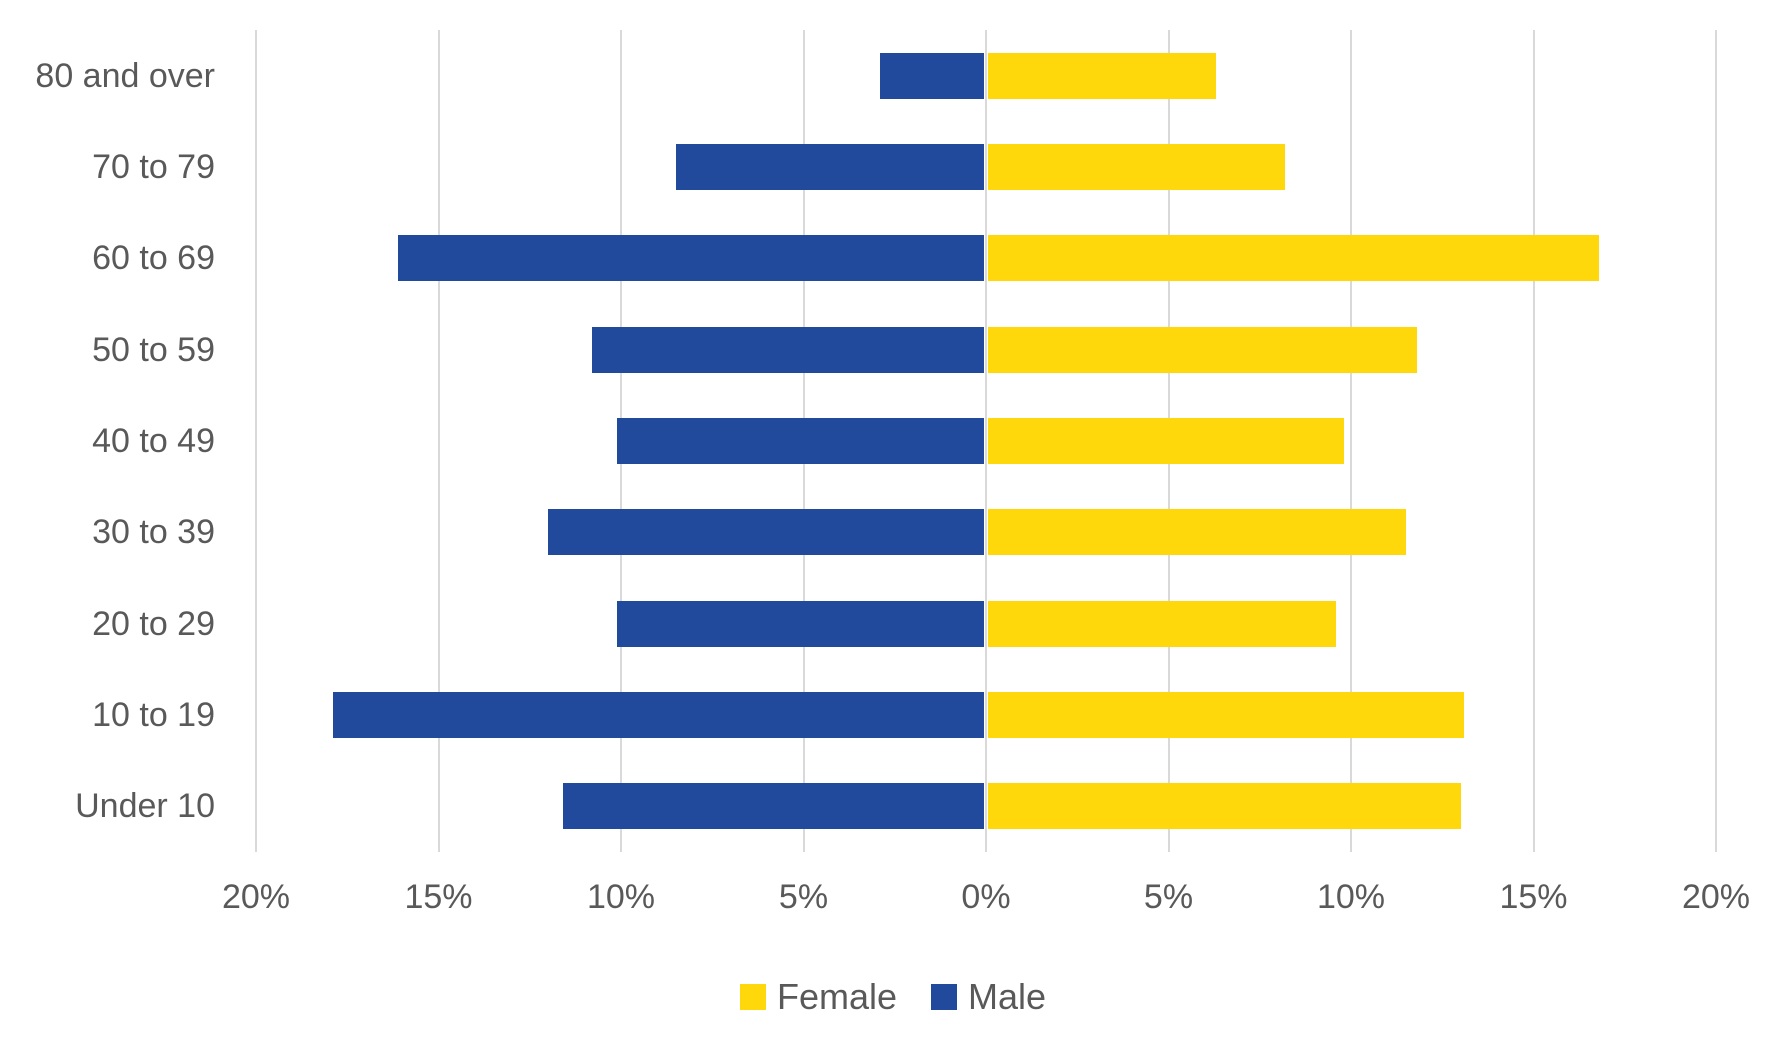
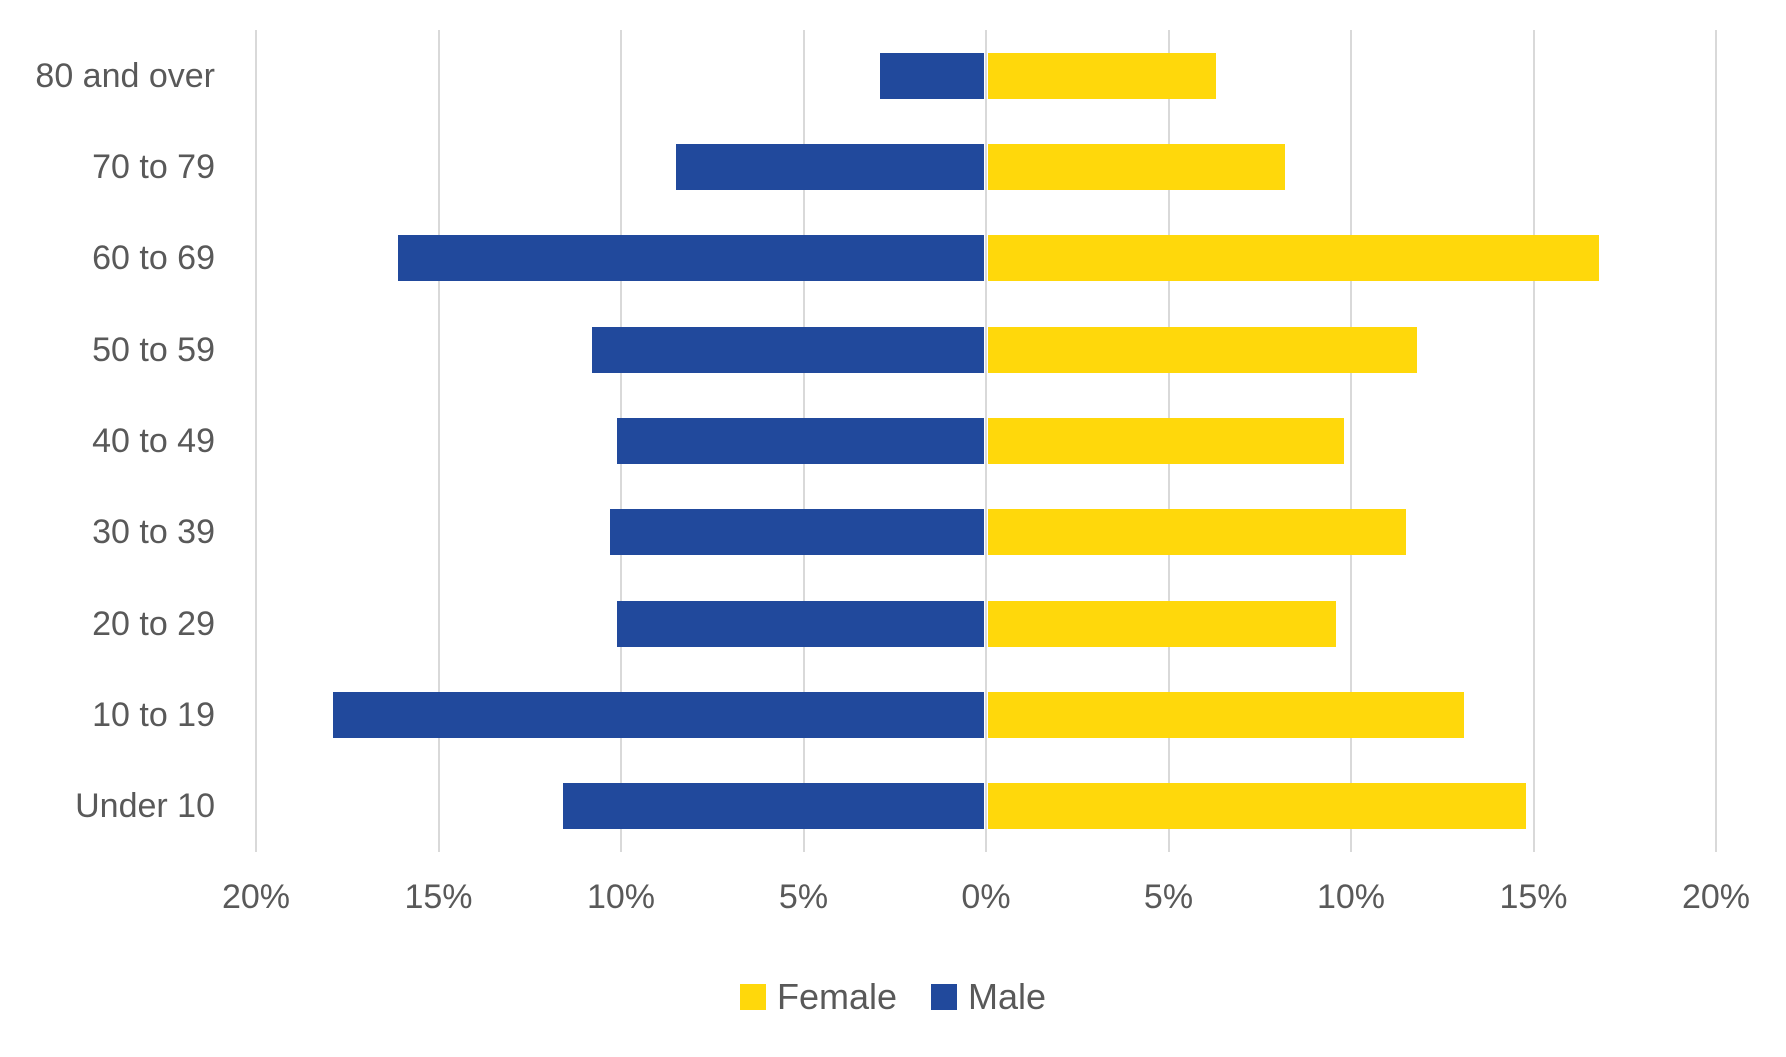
Male/30 to 39: 12.0% -> 10.3%
Female/Under 10: 13.0% -> 14.8%
